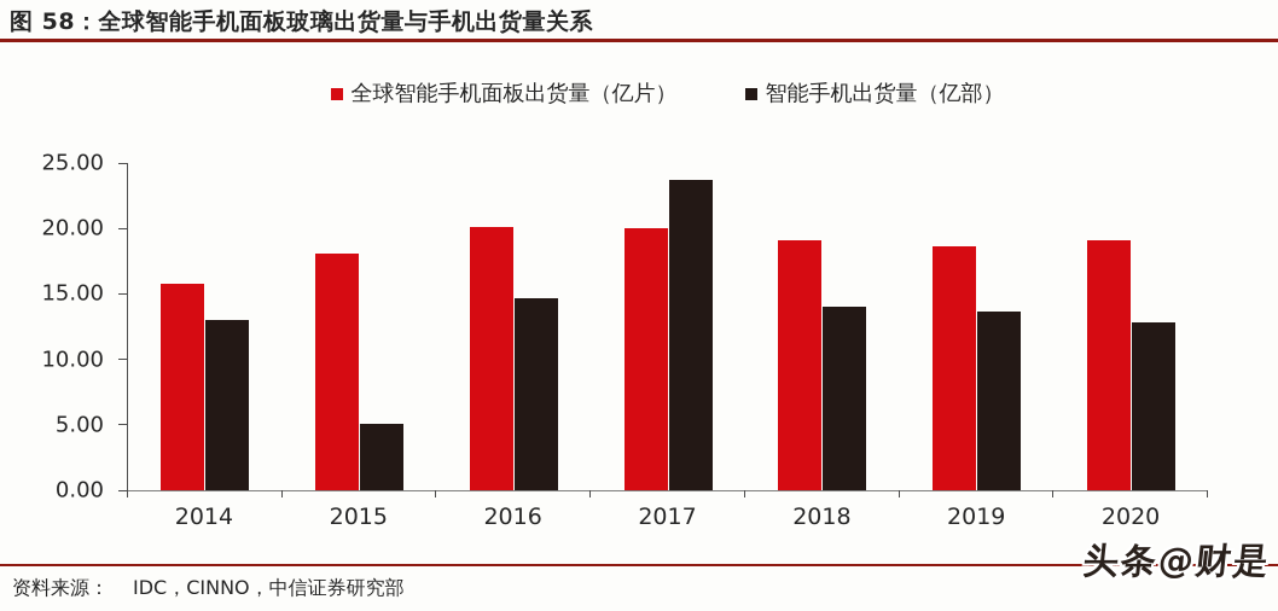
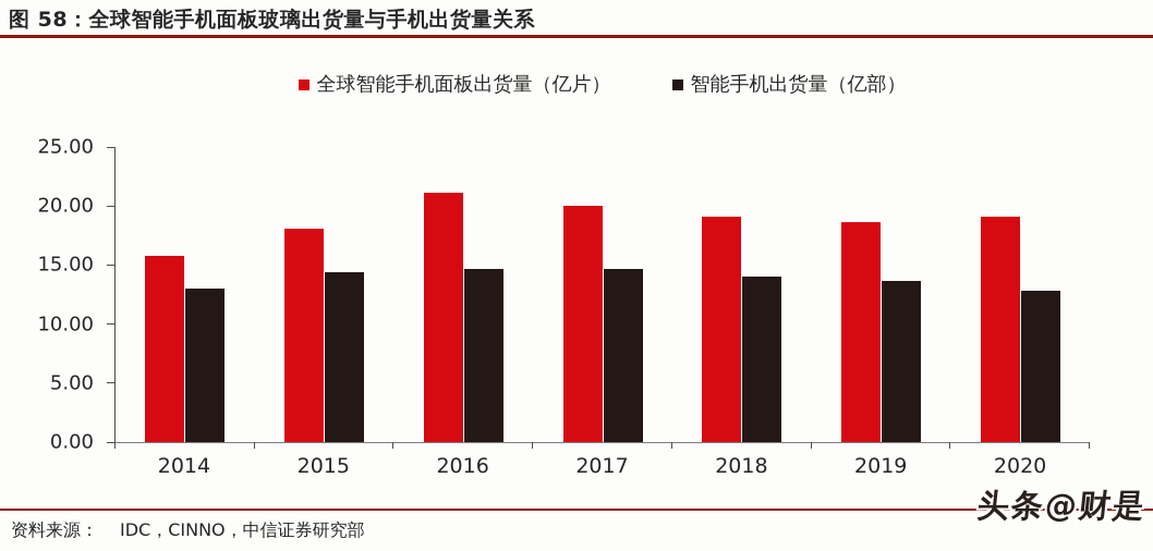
智能手机出货量（亿部）/2015: 5.1 -> 14.4
全球智能手机面板出货量（亿片）/2016: 20.1 -> 21.1
智能手机出货量（亿部）/2017: 23.7 -> 14.7
